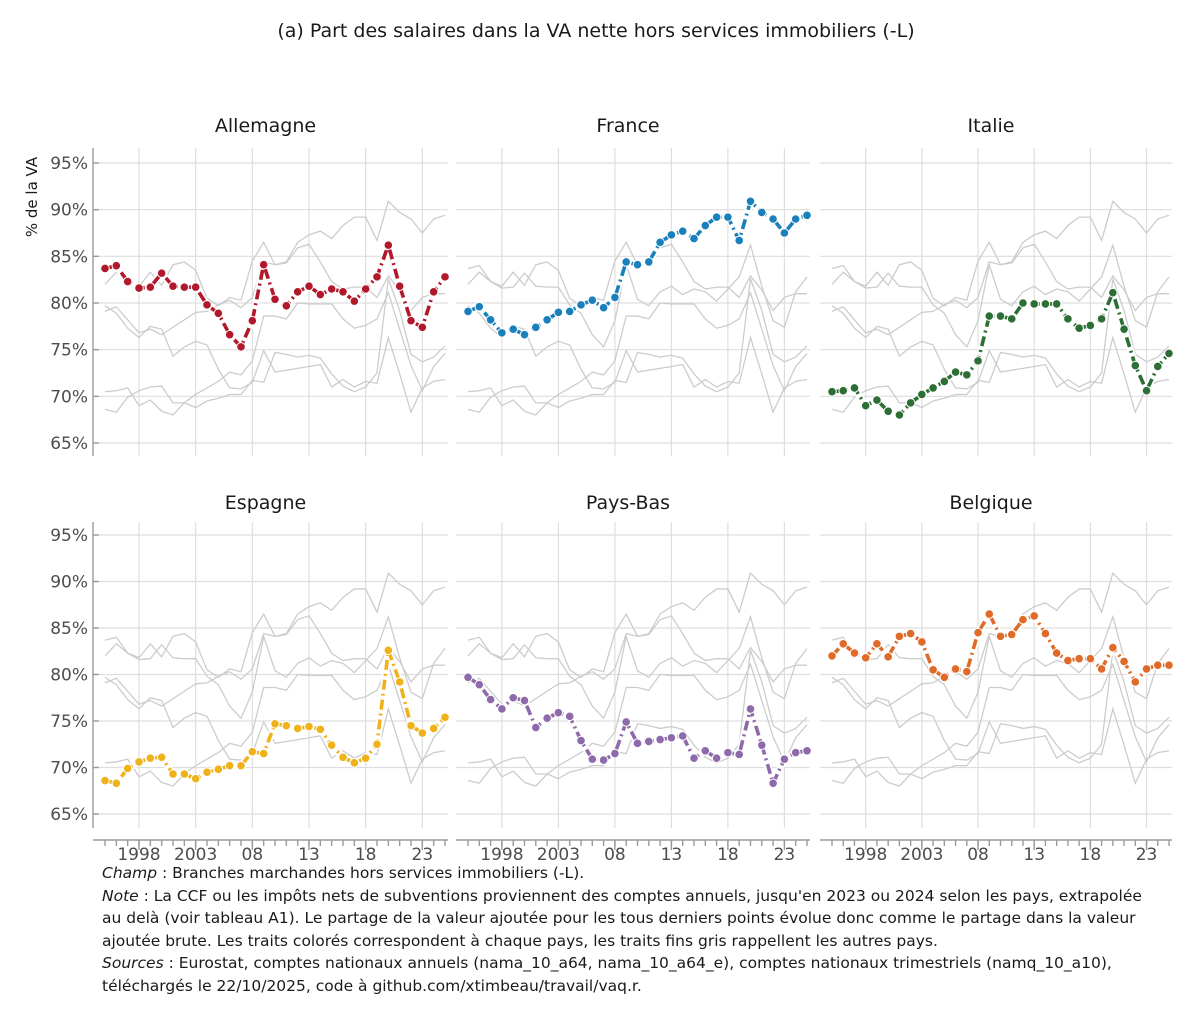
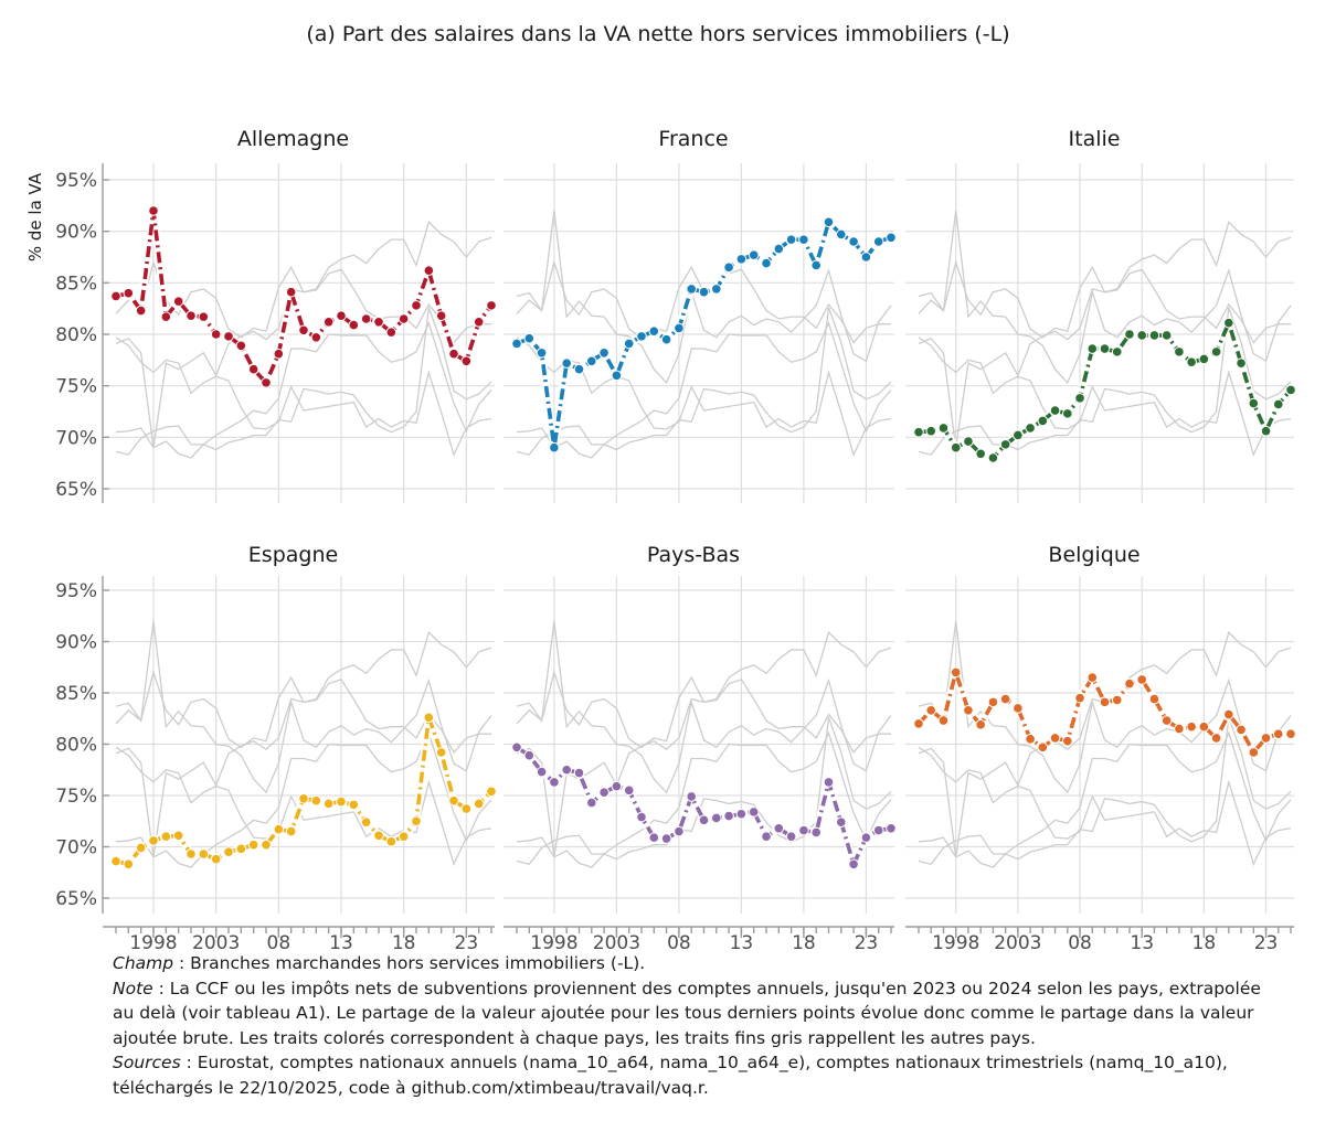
Allemagne/1998: 82% -> 92%
France/1998: 77% -> 69%
Belgique/1998: 82% -> 87%
Allemagne/2003: 82% -> 80%
France/2003: 79% -> 76%
